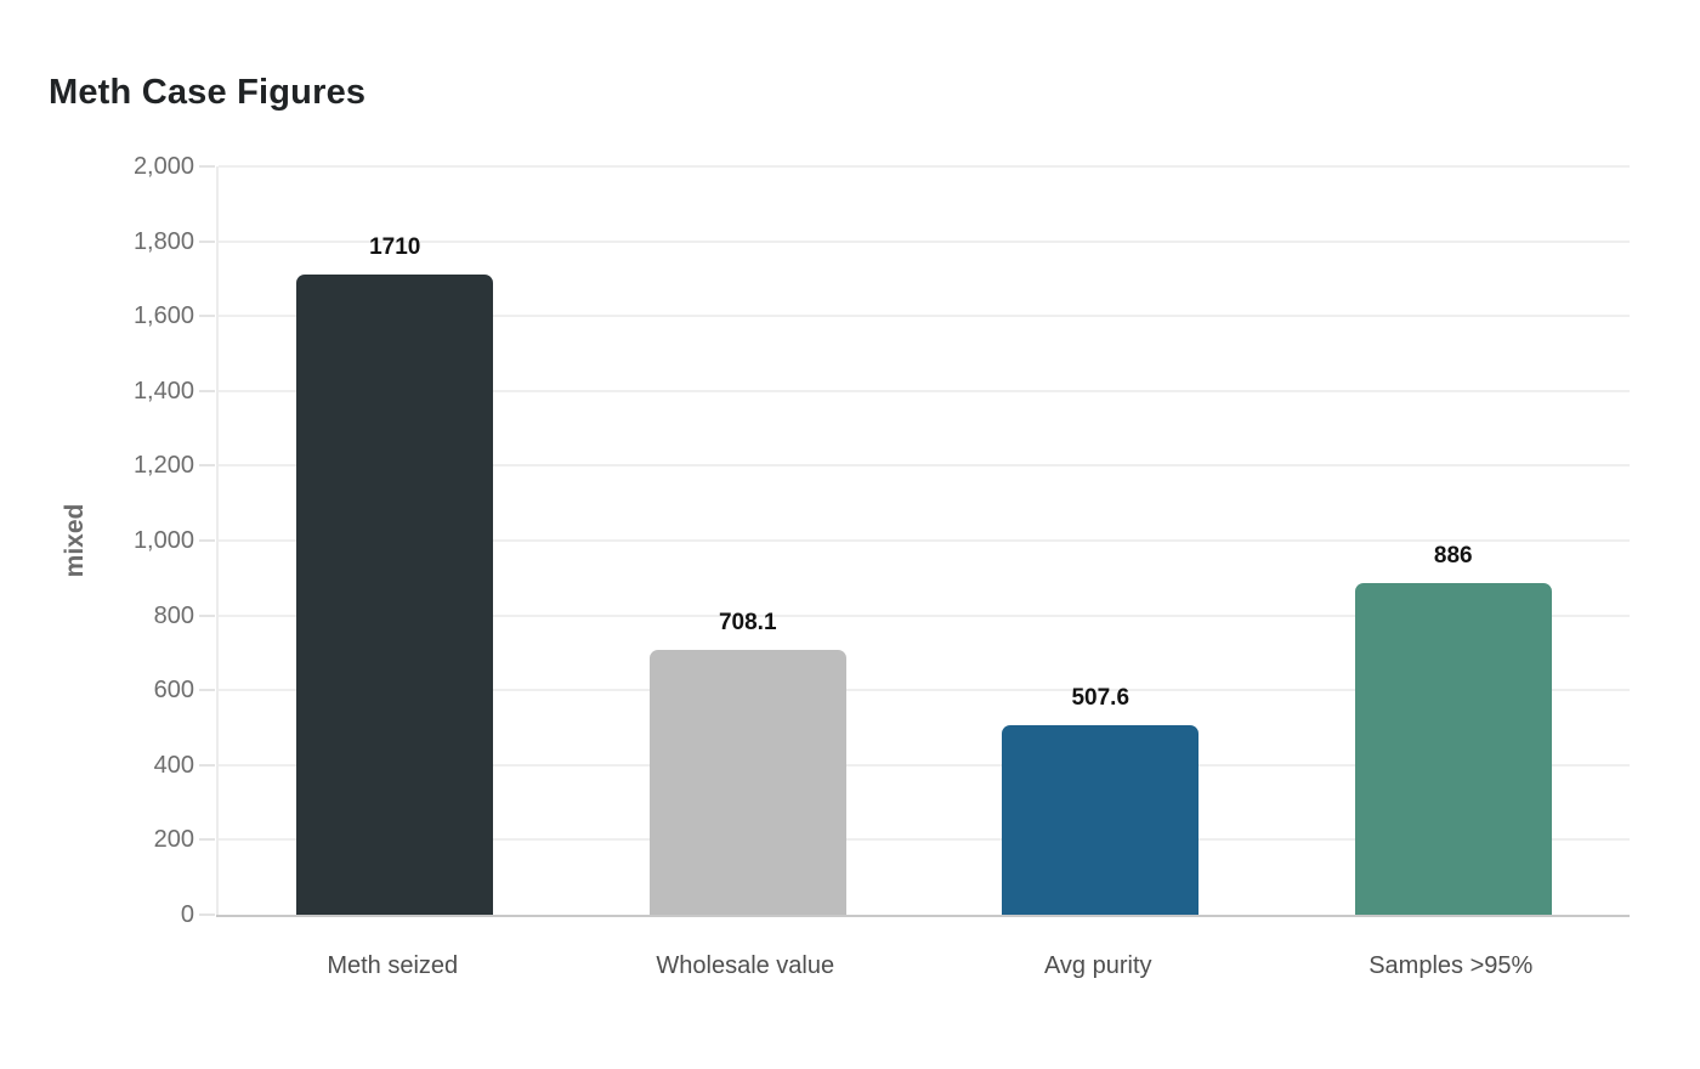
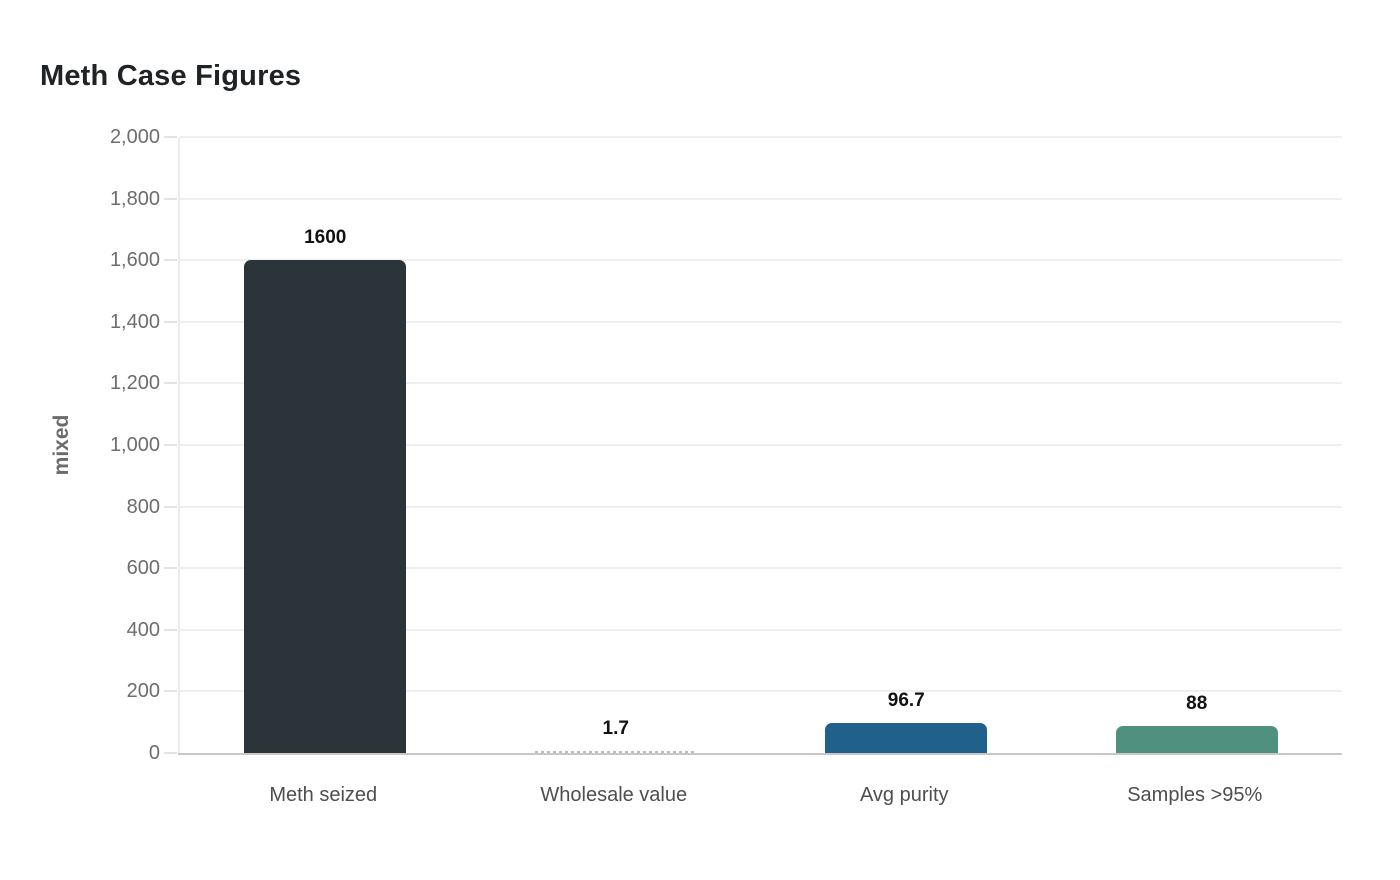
Meth seized: 1710 -> 1600
Wholesale value: 708.1 -> 1.7
Avg purity: 507.6 -> 96.7
Samples >95%: 886 -> 88
